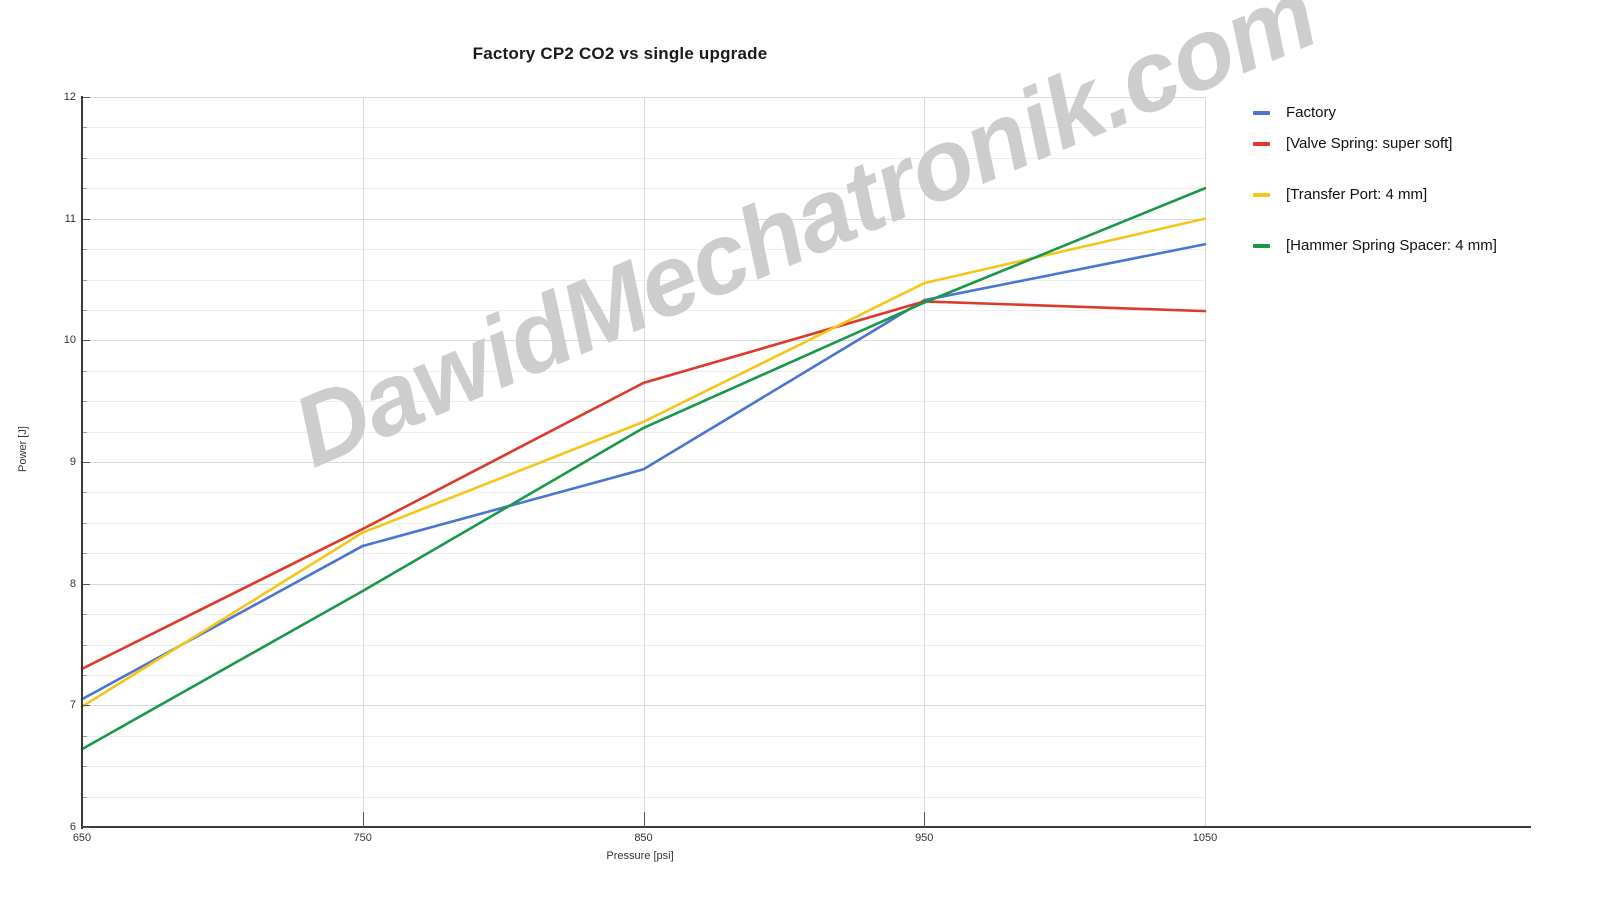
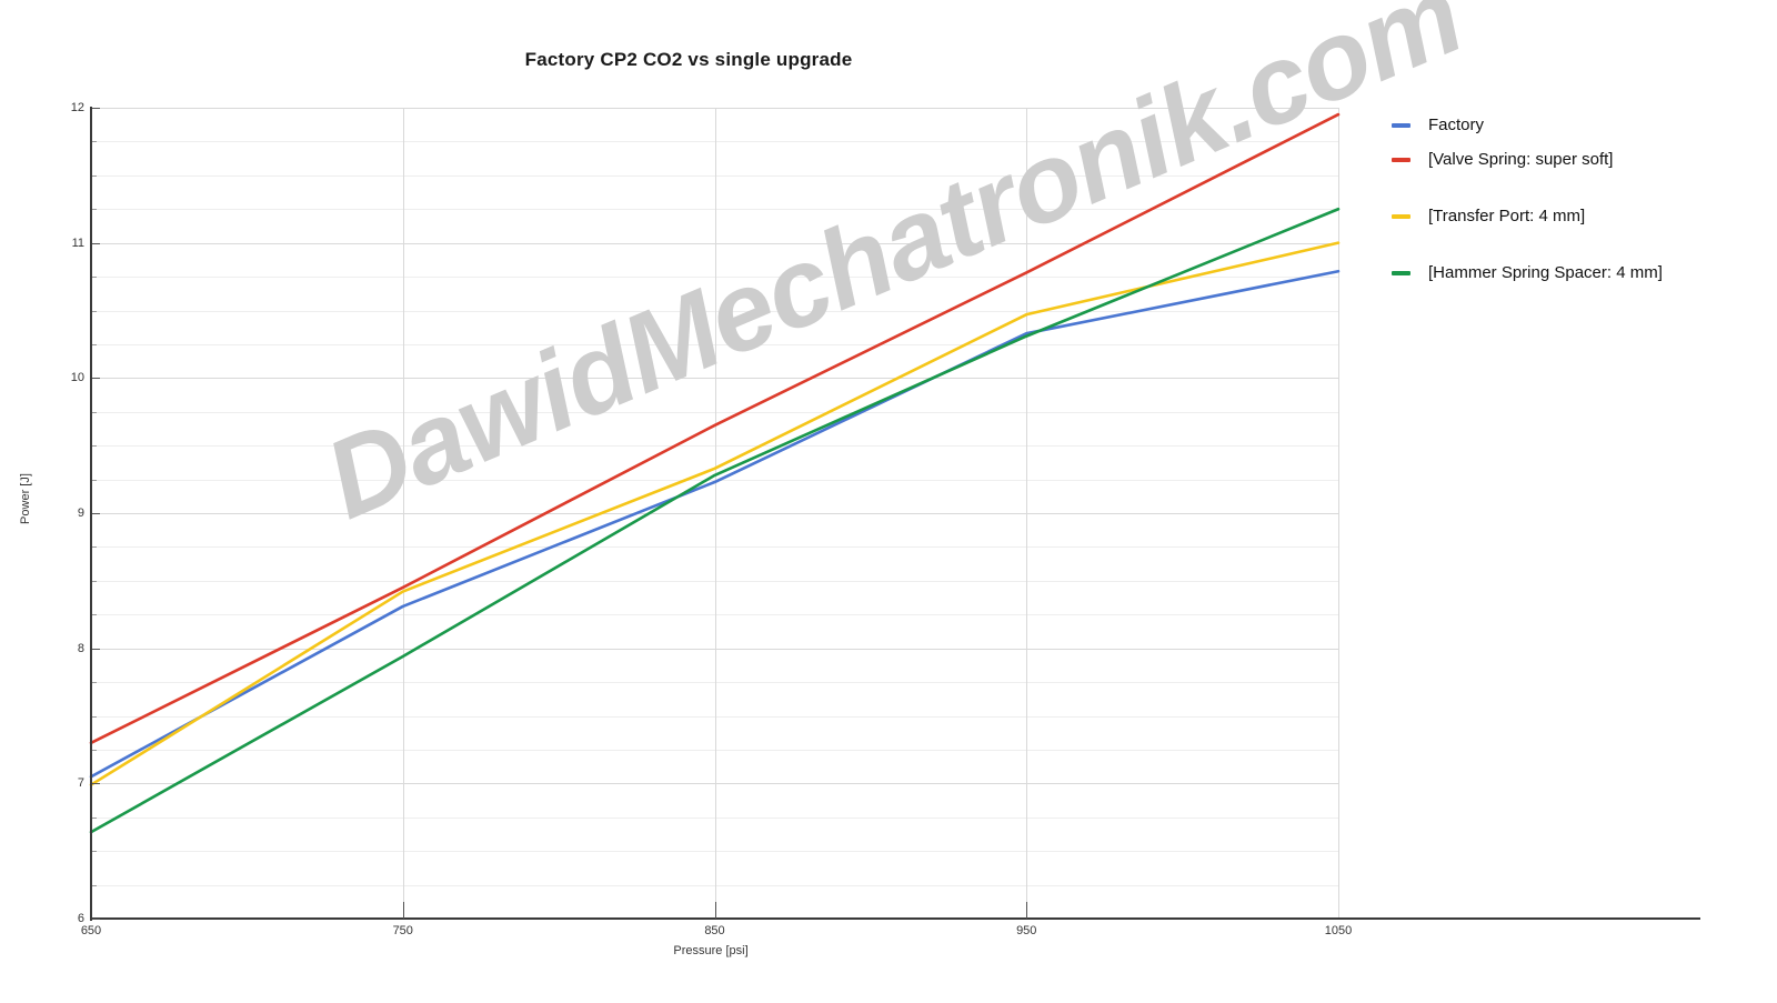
Factory/850: 8.94 -> 9.23
[Valve Spring: super soft]/950: 10.32 -> 10.78
[Valve Spring: super soft]/1050: 10.24 -> 11.95
